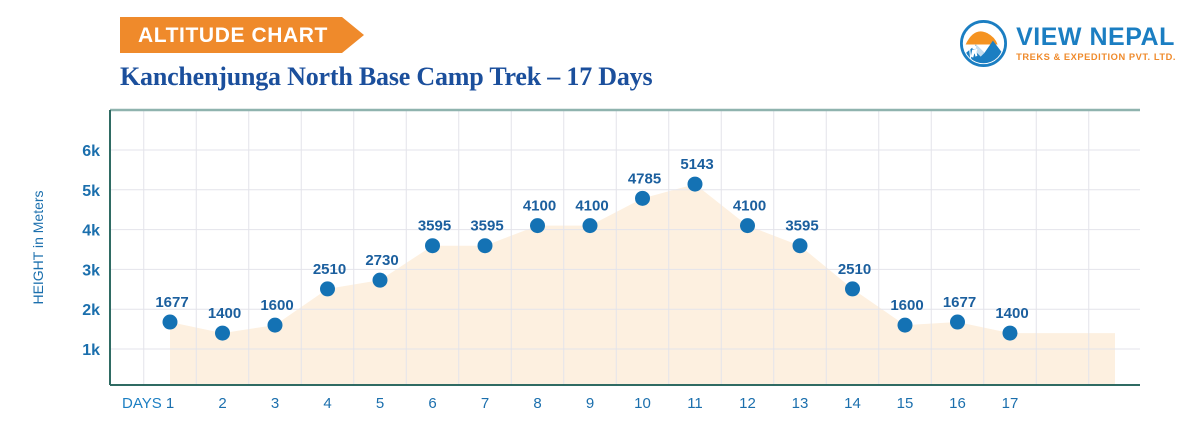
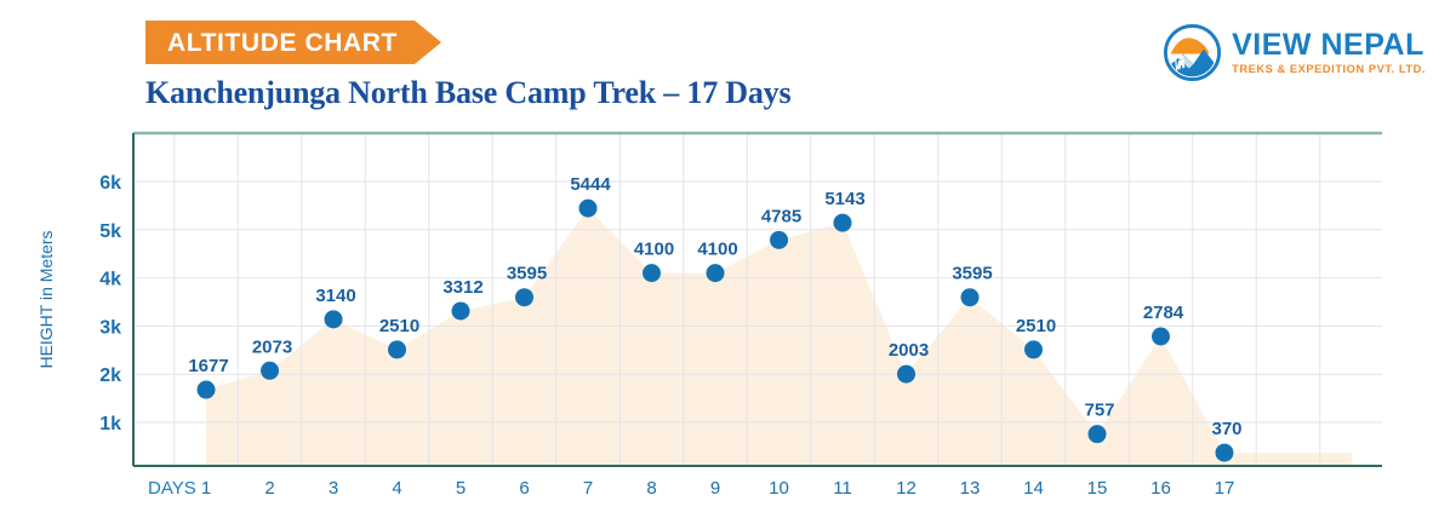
2: 1400 -> 2073
3: 1600 -> 3140
5: 2730 -> 3312
7: 3595 -> 5444
12: 4100 -> 2003
15: 1600 -> 757
16: 1677 -> 2784
17: 1400 -> 370
